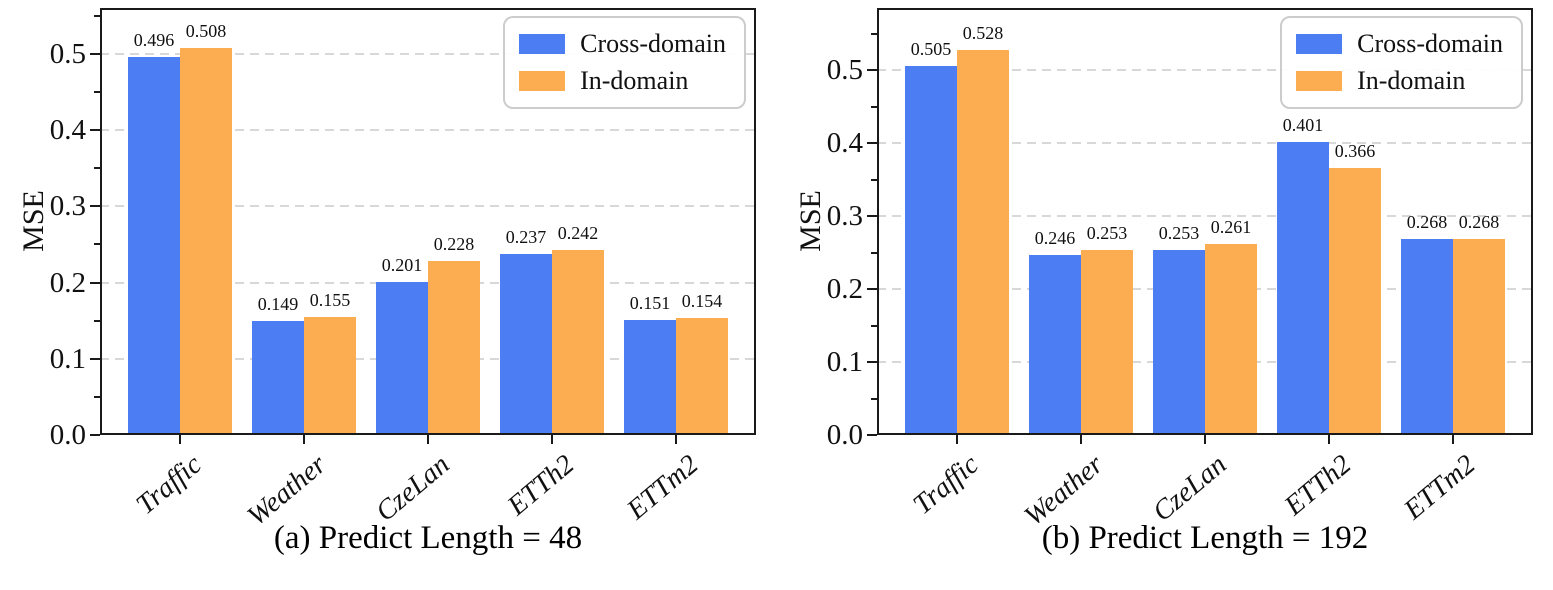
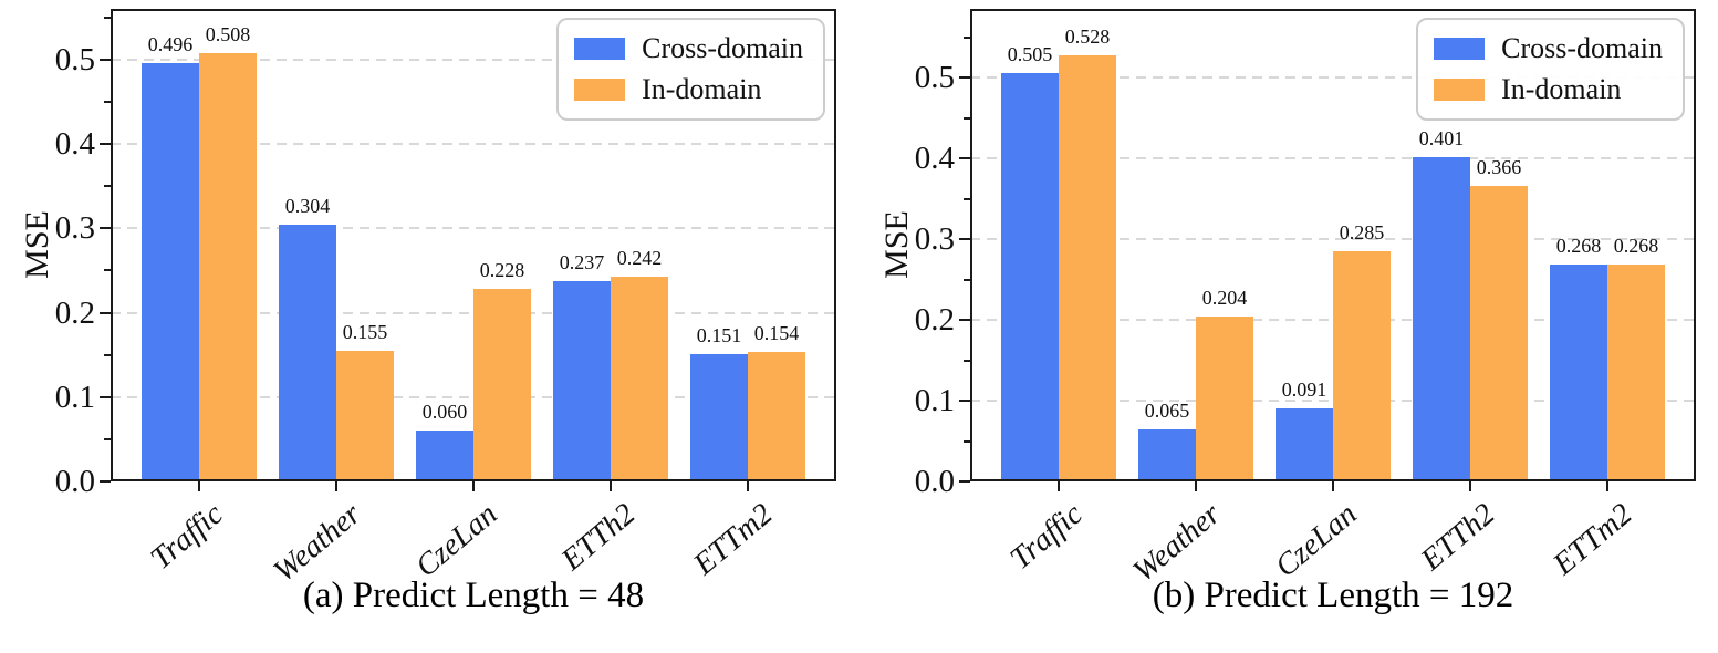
(a) Predict Length = 48/Cross-domain/Weather: 0.149 -> 0.304
(a) Predict Length = 48/Cross-domain/CzeLan: 0.201 -> 0.060
(b) Predict Length = 192/Cross-domain/Weather: 0.246 -> 0.065
(b) Predict Length = 192/In-domain/Weather: 0.253 -> 0.204
(b) Predict Length = 192/Cross-domain/CzeLan: 0.253 -> 0.091
(b) Predict Length = 192/In-domain/CzeLan: 0.261 -> 0.285
